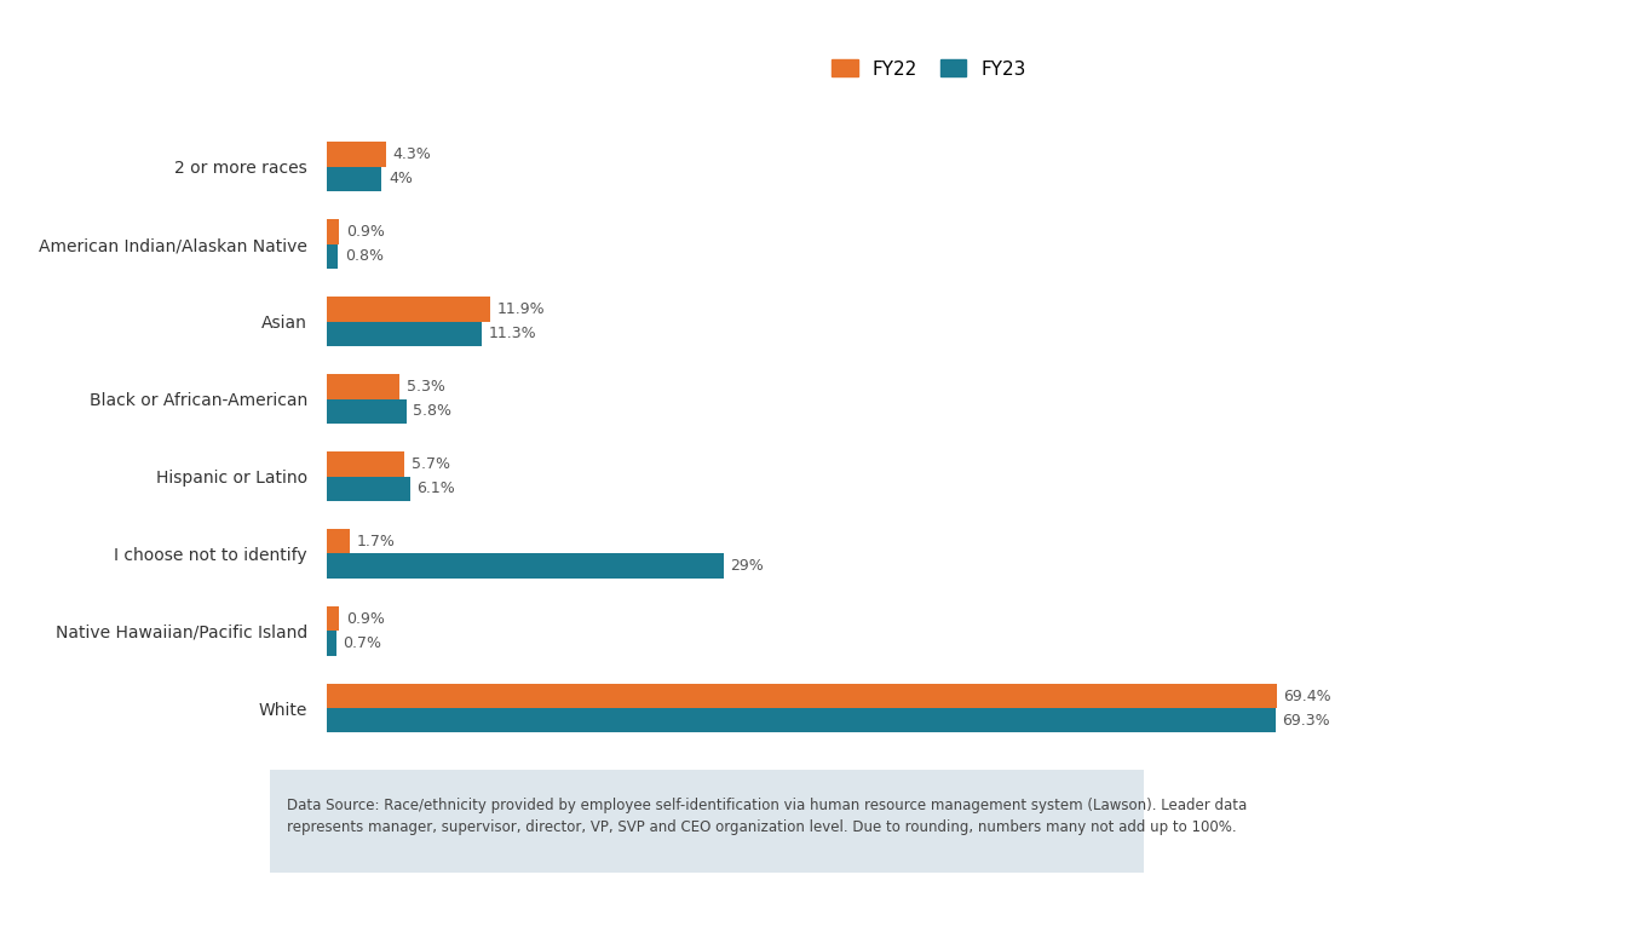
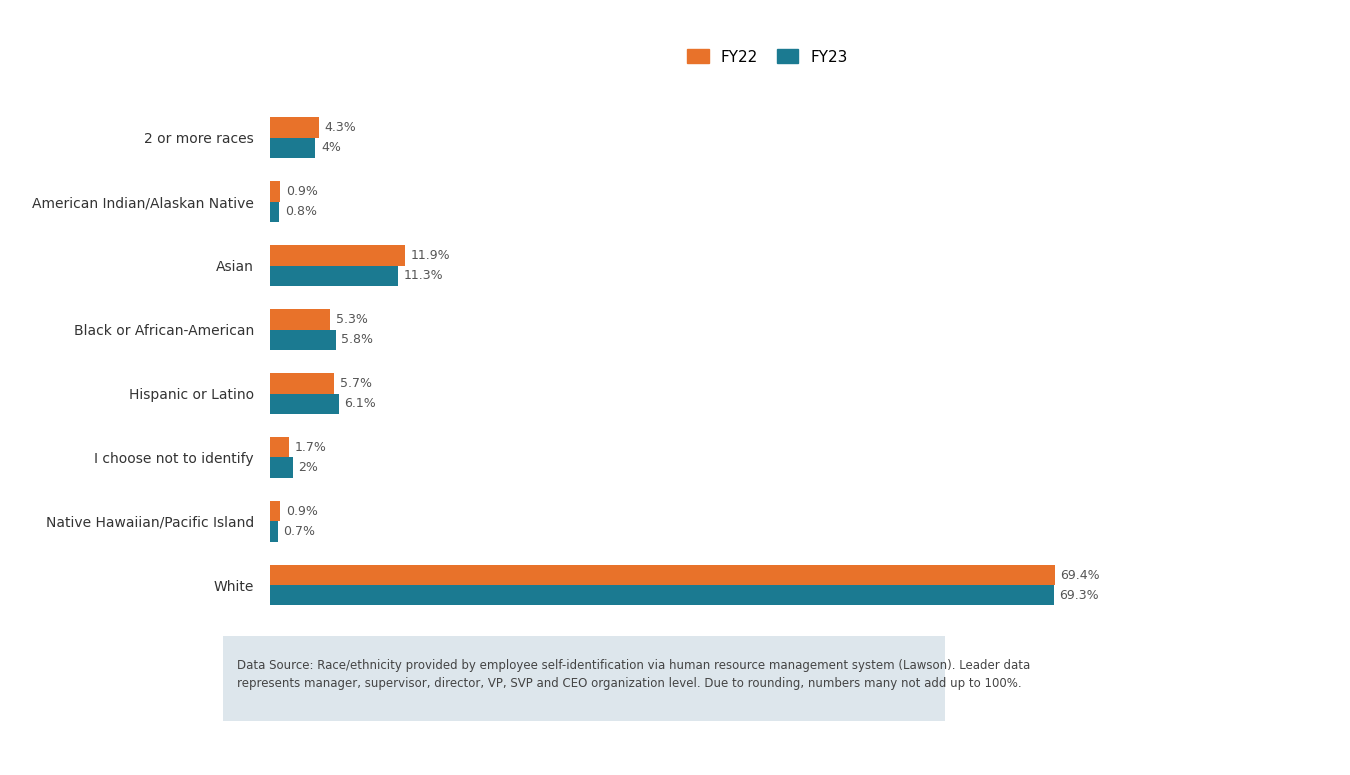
FY23/I choose not to identify: 29% -> 2%
